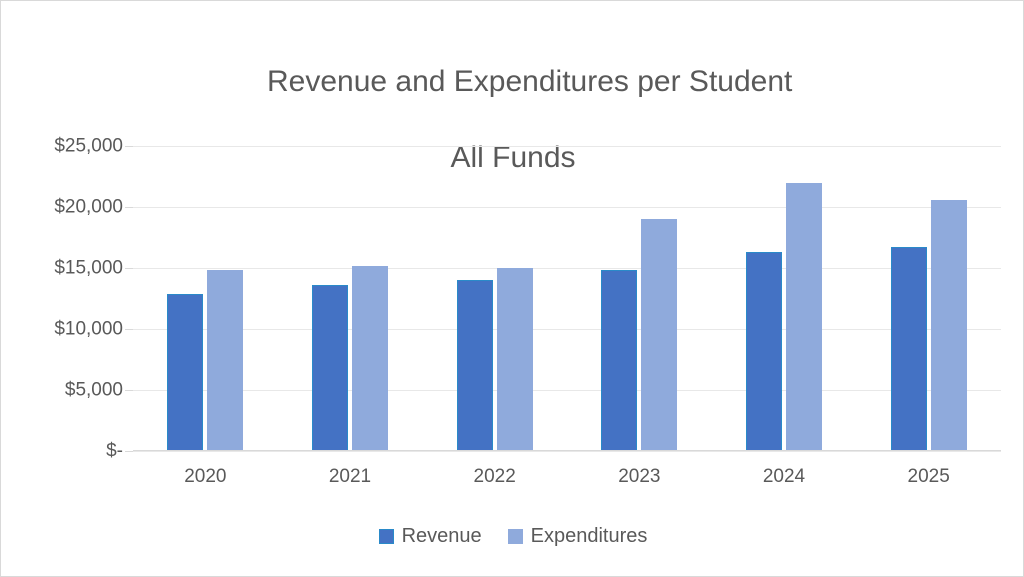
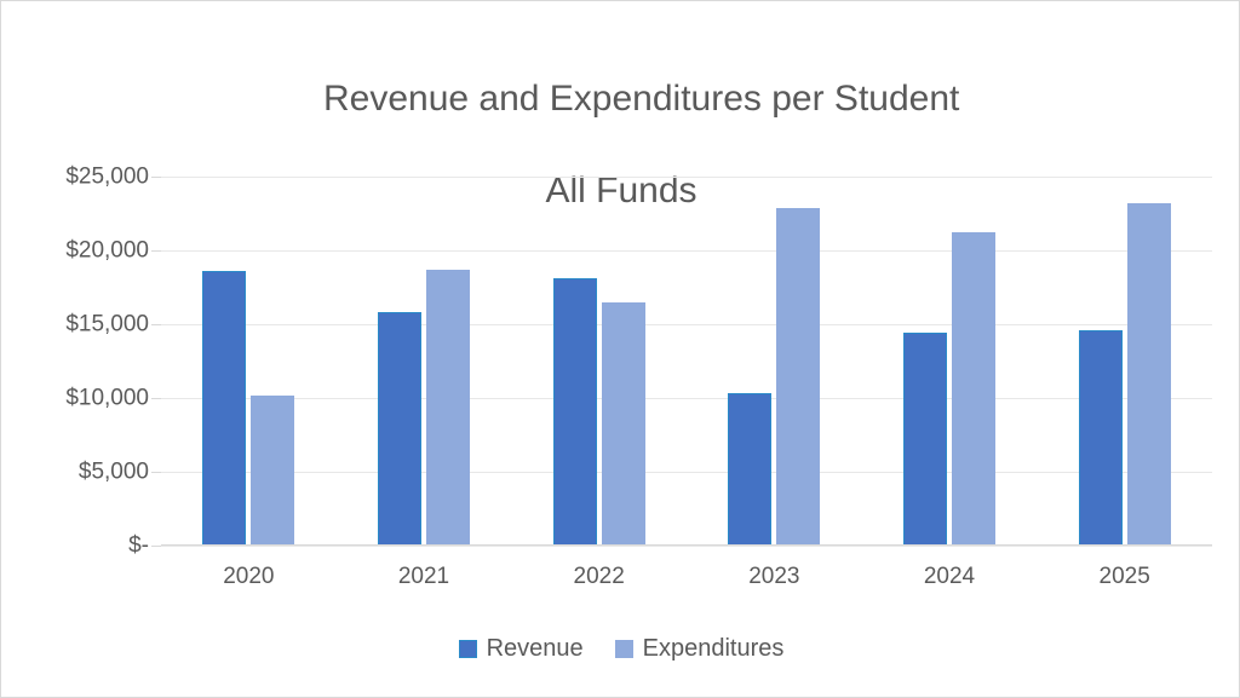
Revenue/2020: $12900 -> $18600
Expenditures/2020: $14800 -> $10200
Revenue/2021: $13600 -> $15800
Expenditures/2021: $15200 -> $18700
Revenue/2022: $14000 -> $18100
Expenditures/2022: $15000 -> $16500
Revenue/2023: $14800 -> $10300
Expenditures/2023: $19000 -> $22900
Revenue/2024: $16300 -> $14400
Expenditures/2024: $22000 -> $21200
Revenue/2025: $16700 -> $14600
Expenditures/2025: $20600 -> $23200
